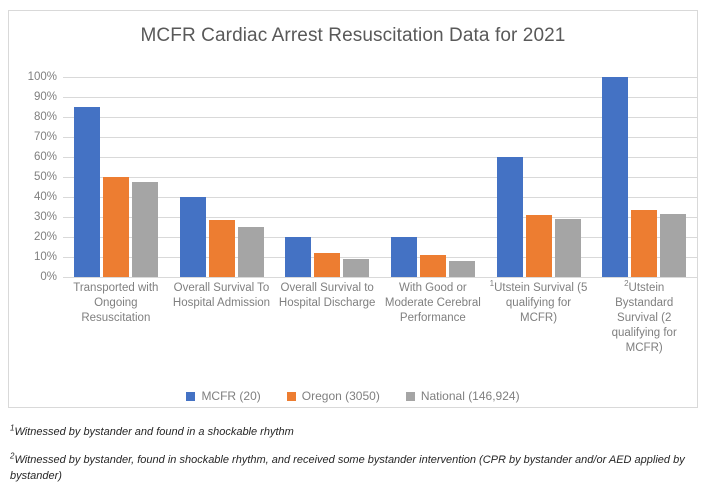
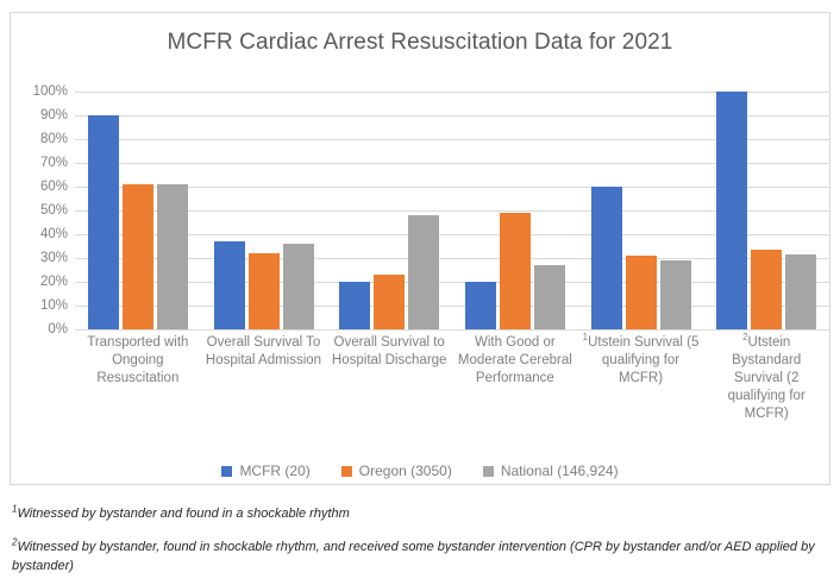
MCFR (20)/Transported with Ongoing Resuscitation: 85% -> 90%
Oregon (3050)/Transported with Ongoing Resuscitation: 50% -> 61%
National (146,924)/Transported with Ongoing Resuscitation: 48% -> 61%
MCFR (20)/Overall Survival To Hospital Admission: 40% -> 37%
Oregon (3050)/Overall Survival To Hospital Admission: 28% -> 32%
National (146,924)/Overall Survival To Hospital Admission: 25% -> 36%
Oregon (3050)/Overall Survival to Hospital Discharge: 12% -> 23%
National (146,924)/Overall Survival to Hospital Discharge: 9% -> 48%
Oregon (3050)/With Good or Moderate Cerebral Performance: 11% -> 49%
National (146,924)/With Good or Moderate Cerebral Performance: 8% -> 27%
